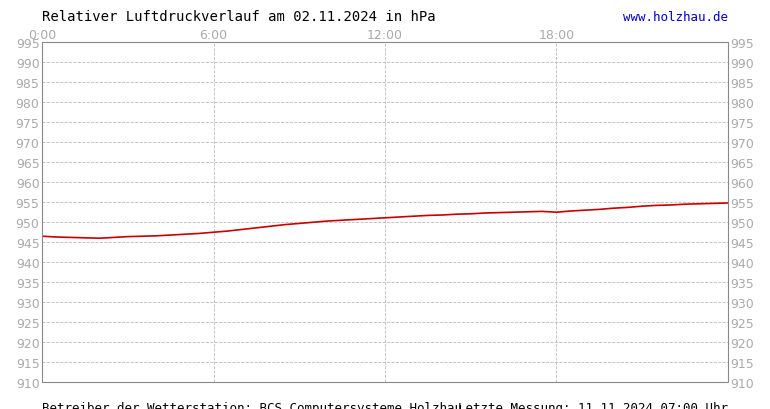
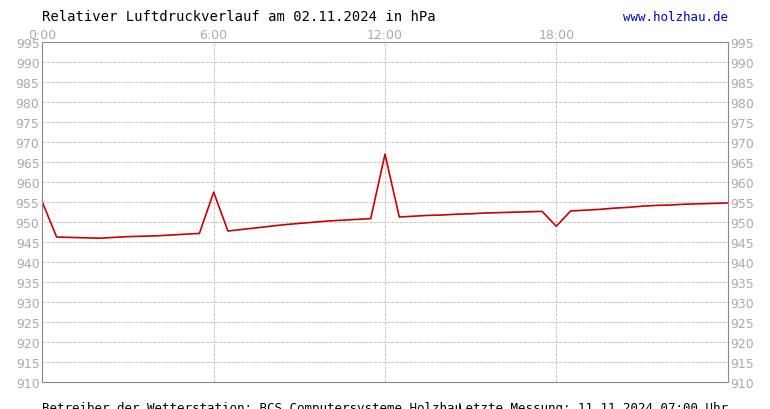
0:00: 946.5 -> 955.0
6:00: 947.5 -> 957.5
12:00: 951.1 -> 967.0
18:00: 952.5 -> 949.0
